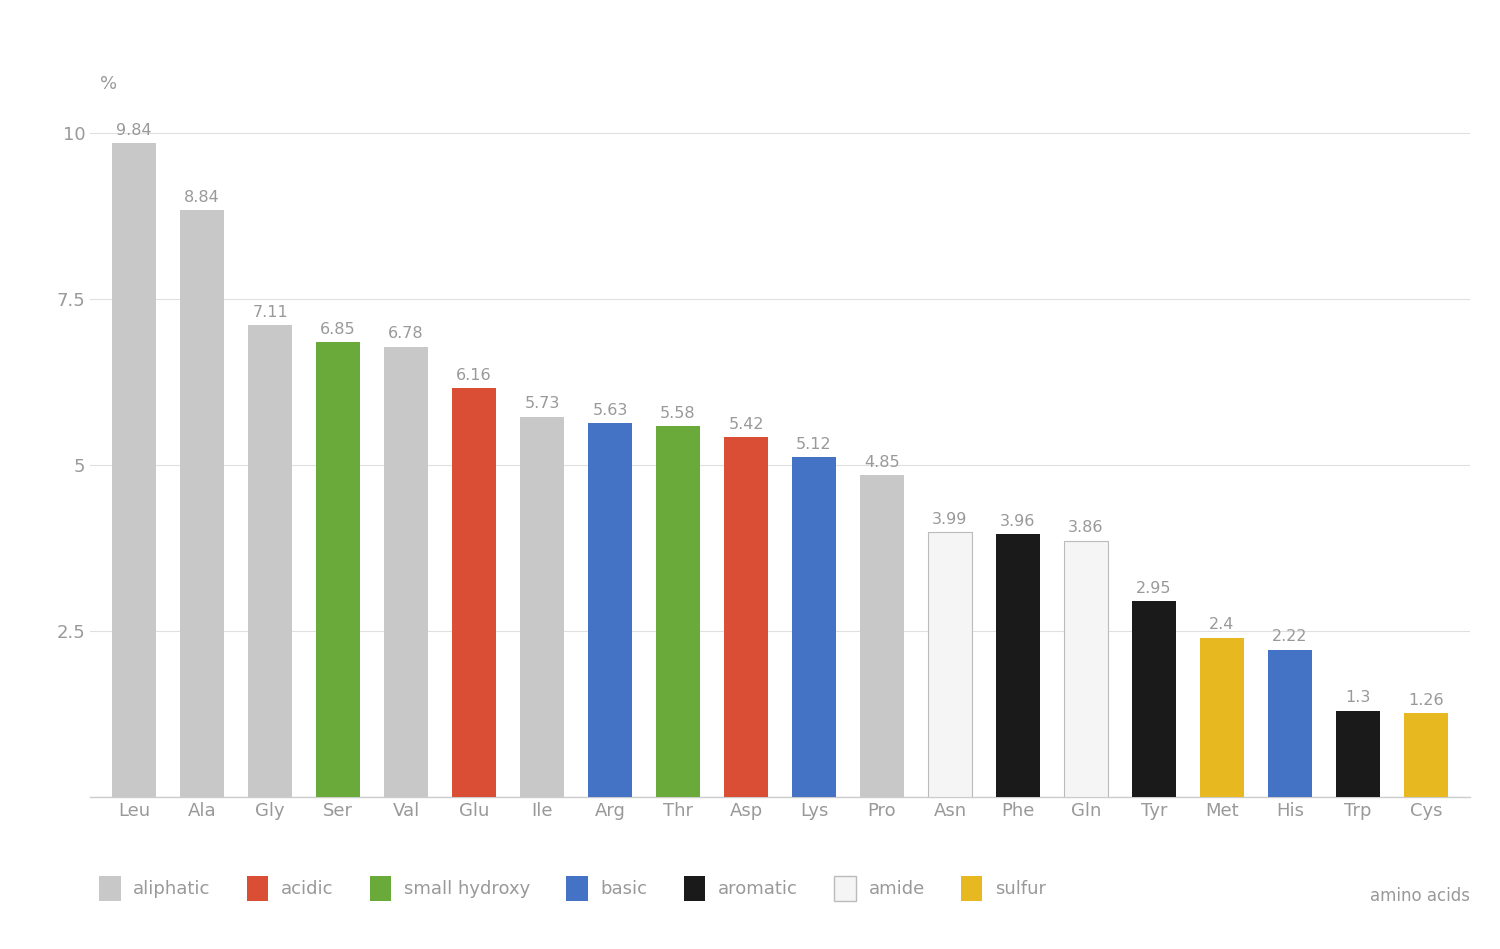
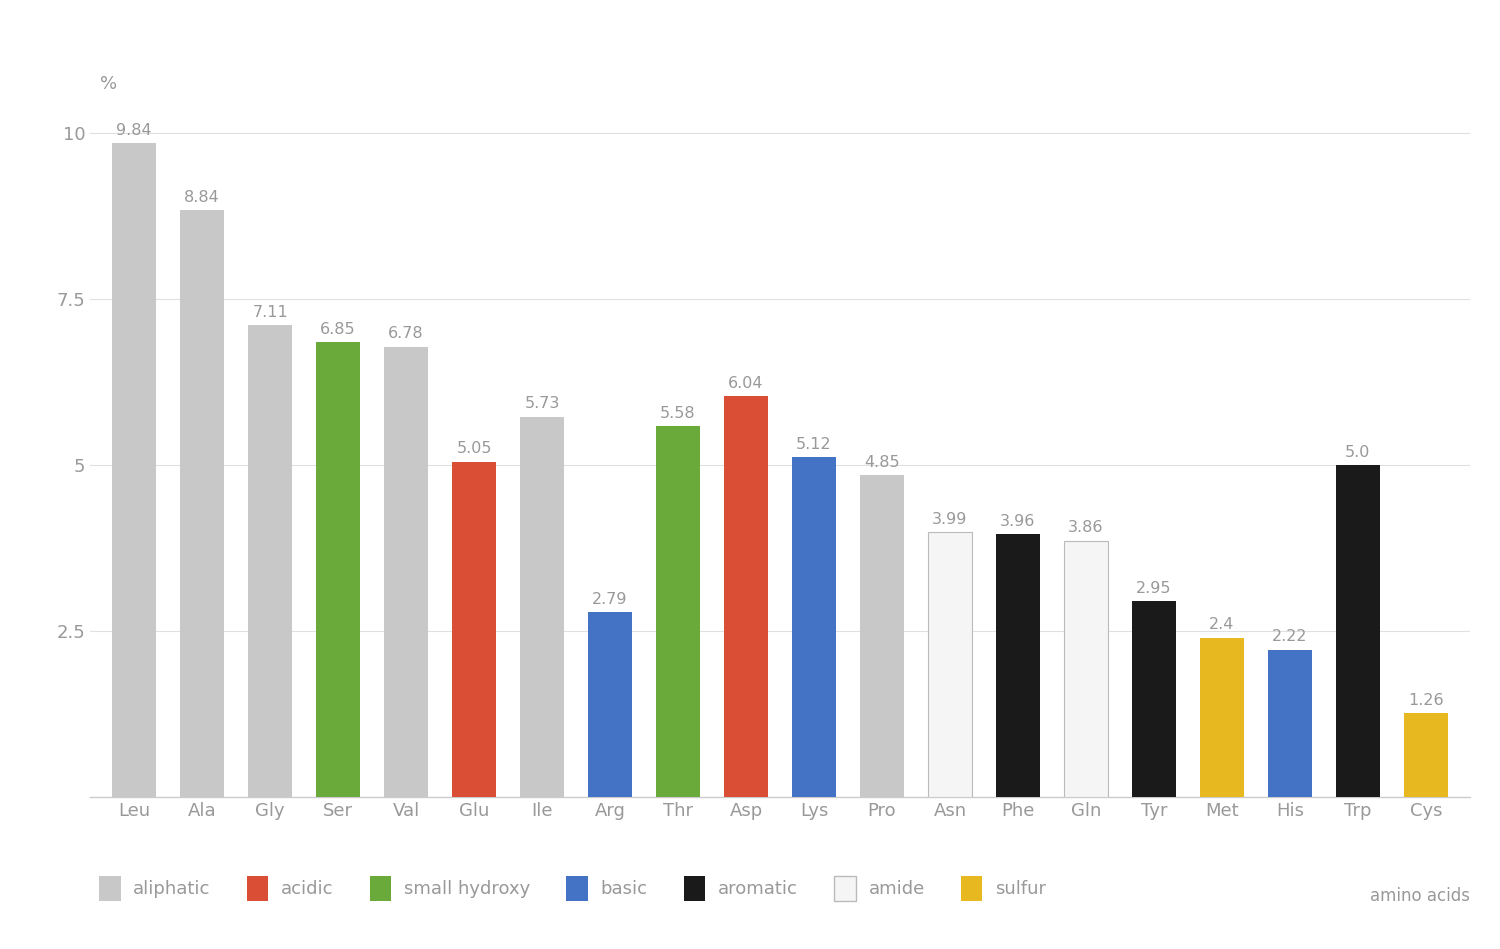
Glu: 6.16 -> 5.05
Arg: 5.63 -> 2.79
Asp: 5.42 -> 6.04
Trp: 1.3 -> 5.0
